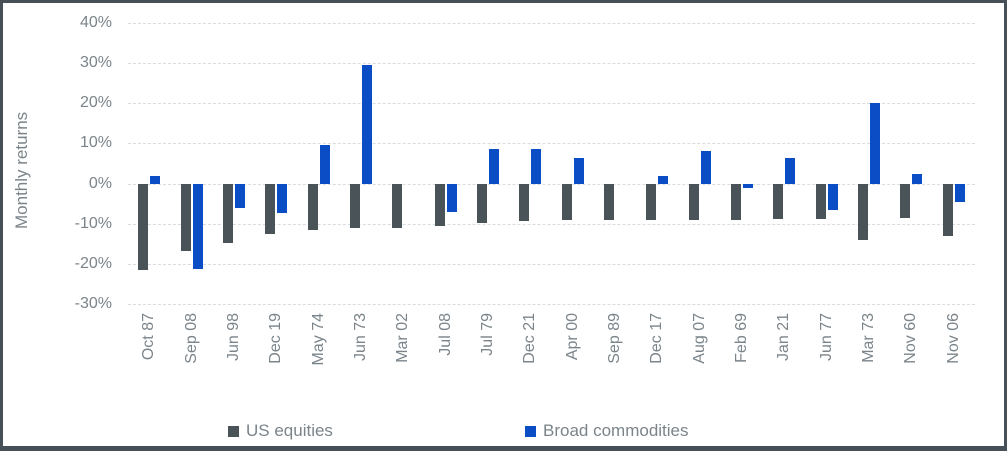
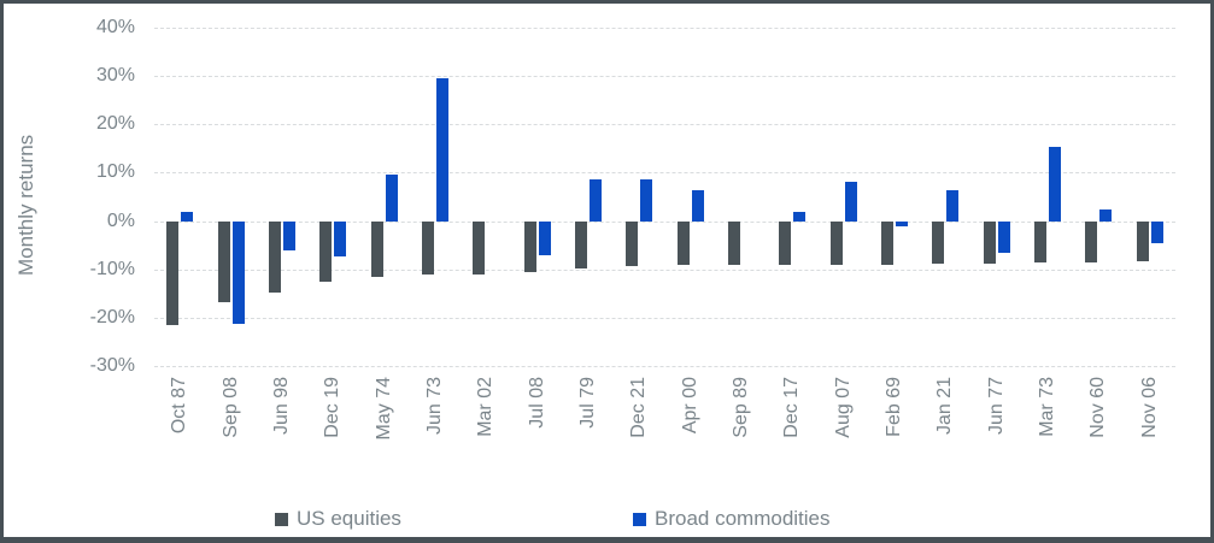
US equities/Mar 73: -14% -> -9%
Broad commodities/Mar 73: 20% -> 15%
US equities/Nov 06: -13% -> -8%
